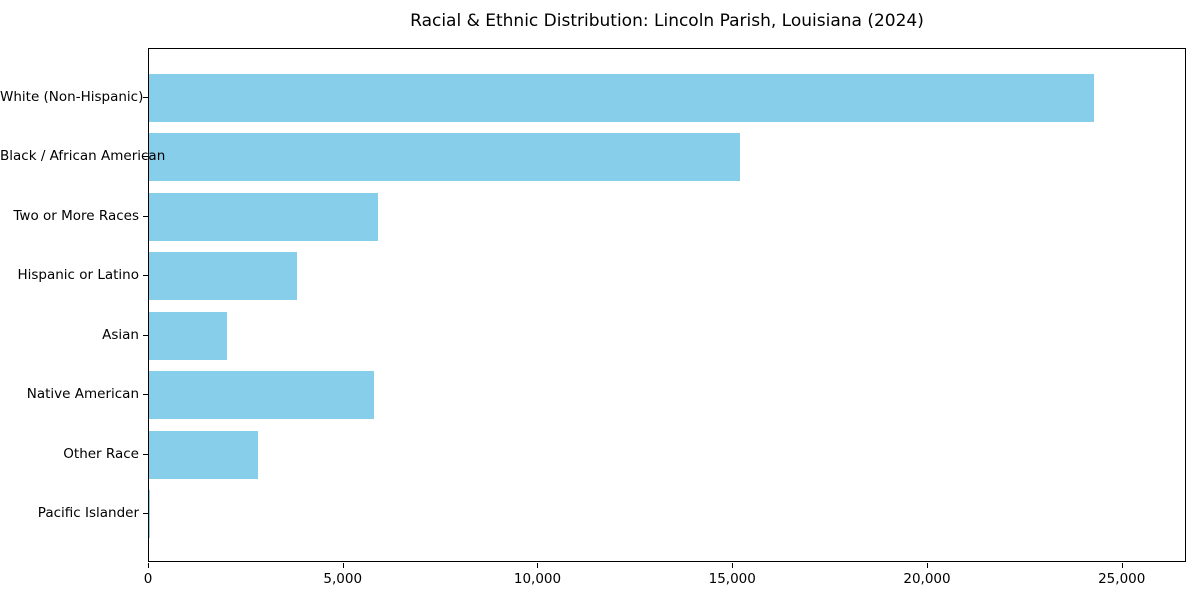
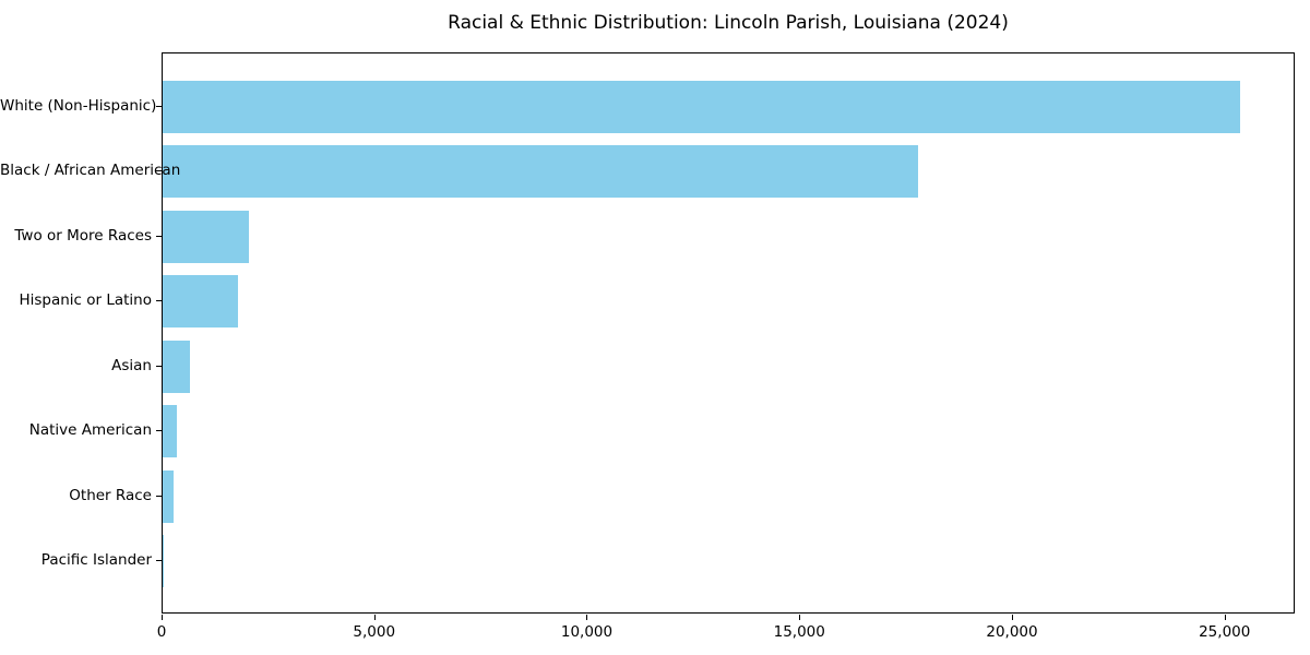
White (Non-Hispanic): 24300 -> 25400
Black / African American: 15200 -> 17800
Two or More Races: 5900 -> 2000
Hispanic or Latino: 3800 -> 1800
Asian: 2000 -> 600
Native American: 5800 -> 300
Other Race: 2800 -> 200
